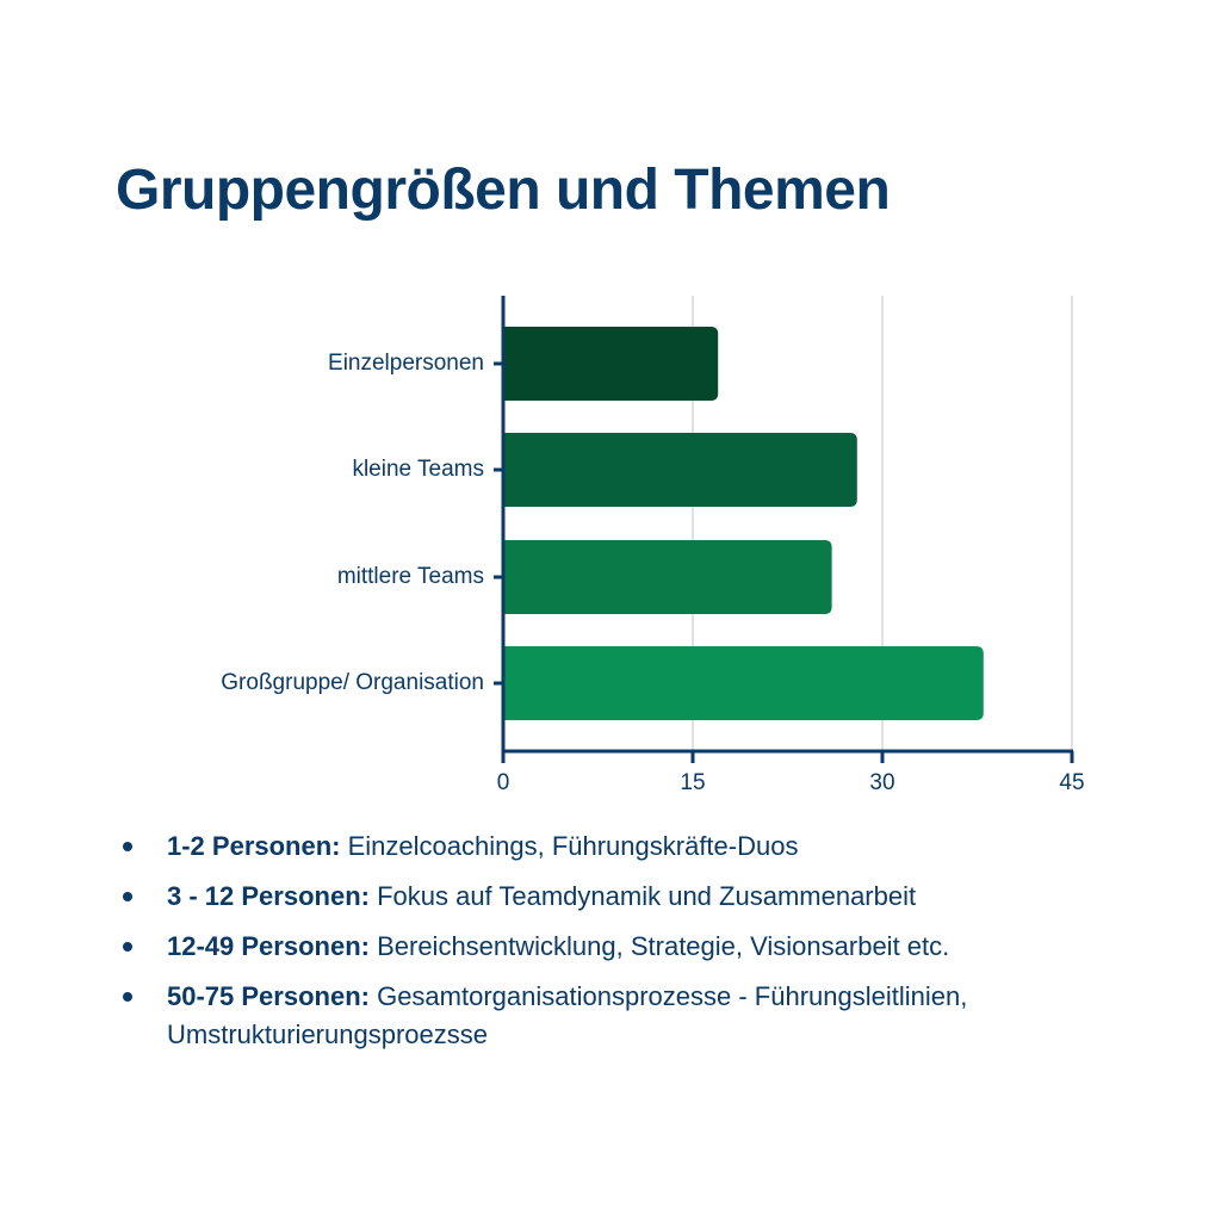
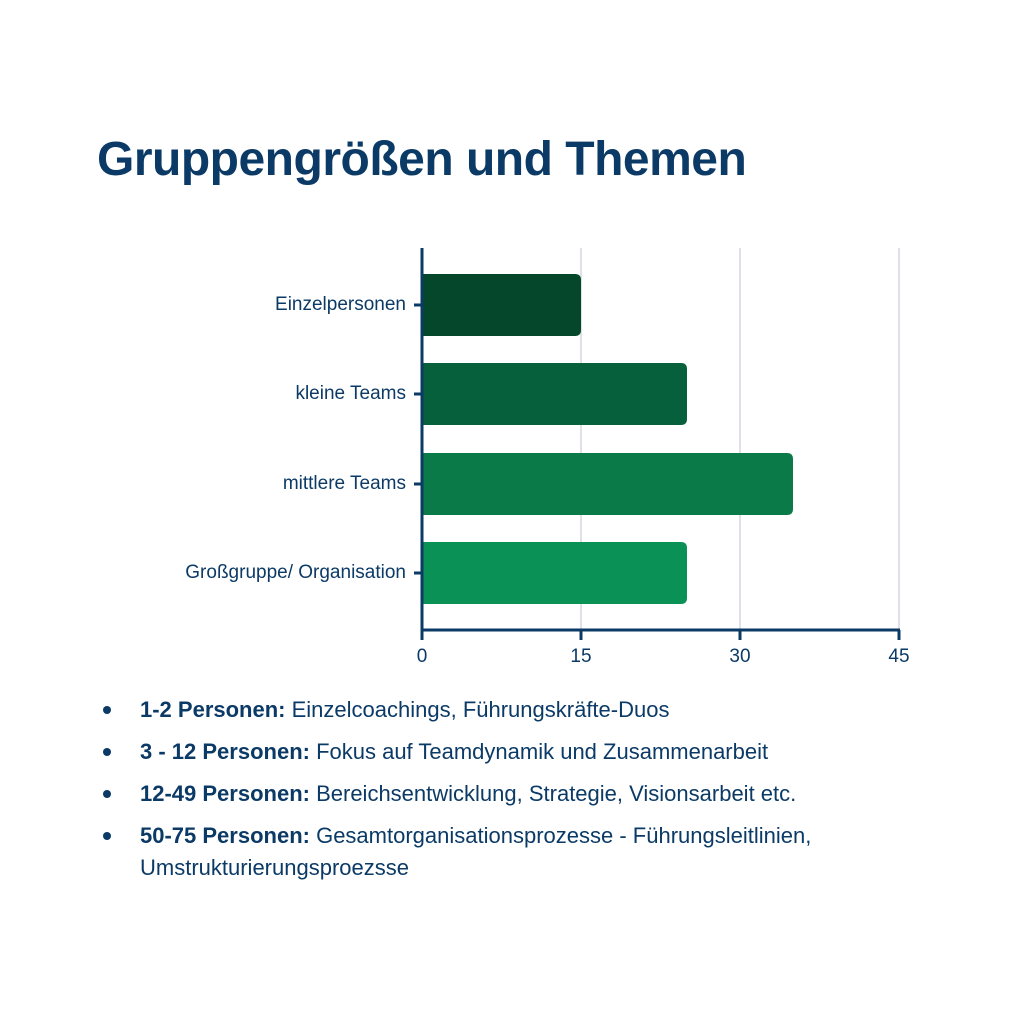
Einzelpersonen: 17 -> 15
kleine Teams: 28 -> 25
mittlere Teams: 26 -> 35
Großgruppe/ Organisation: 38 -> 25
